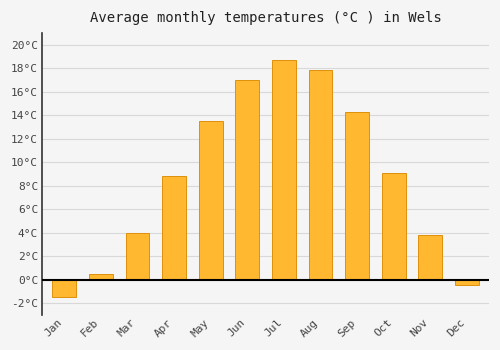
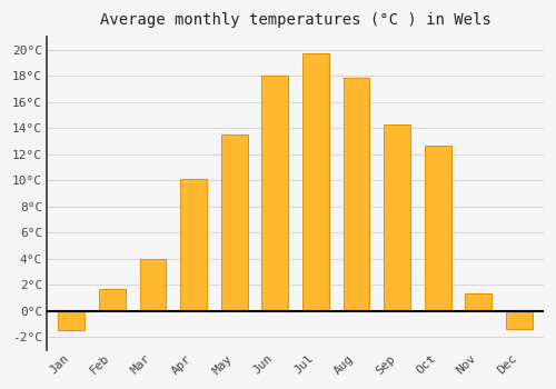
Feb: 0.5°C -> 1.7°C
Apr: 8.8°C -> 10.1°C
Jun: 17.0°C -> 18.0°C
Jul: 18.7°C -> 19.7°C
Oct: 9.1°C -> 12.7°C
Nov: 3.8°C -> 1.3°C
Dec: -0.5°C -> -1.4°C
